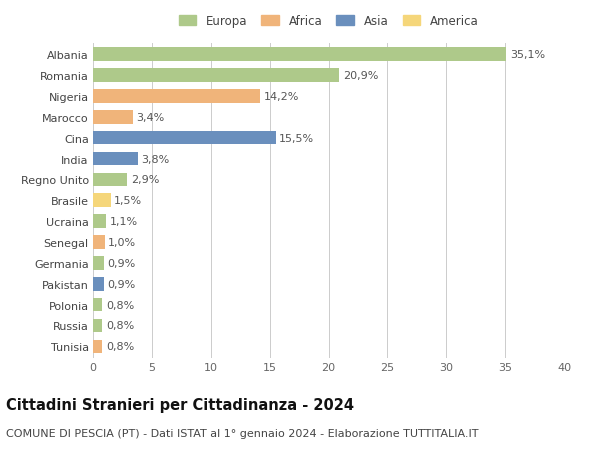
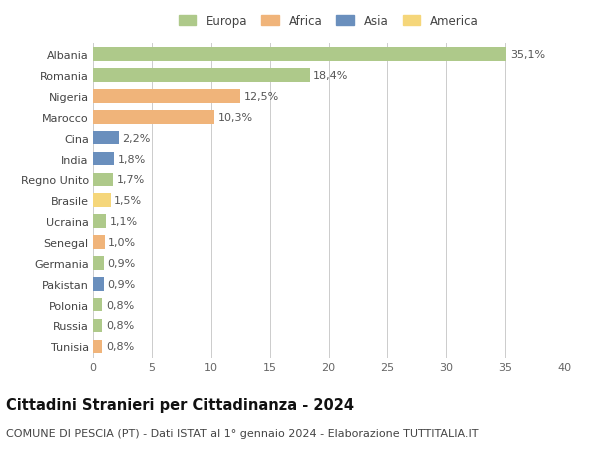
Romania: 20,9% -> 18,4%
Nigeria: 14,2% -> 12,5%
Marocco: 3,4% -> 10,3%
Cina: 15,5% -> 2,2%
India: 3,8% -> 1,8%
Regno Unito: 2,9% -> 1,7%
